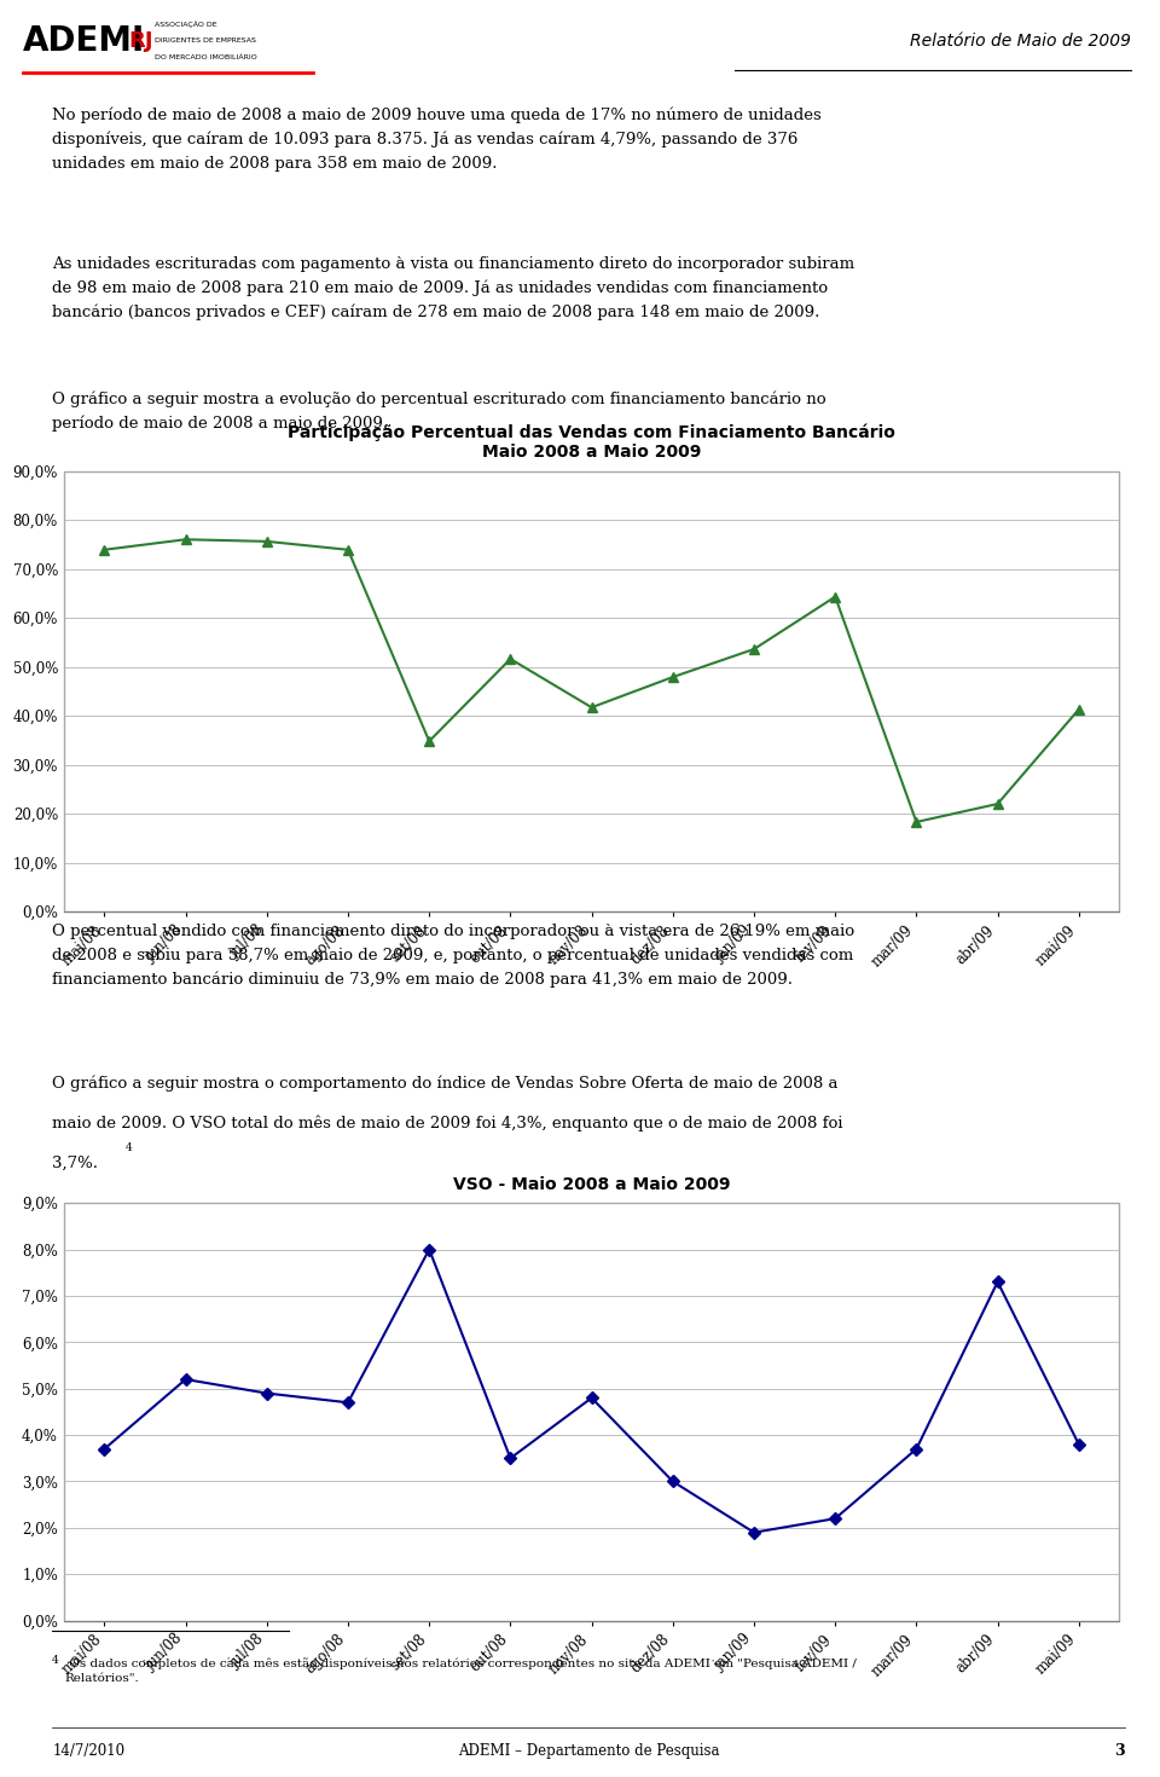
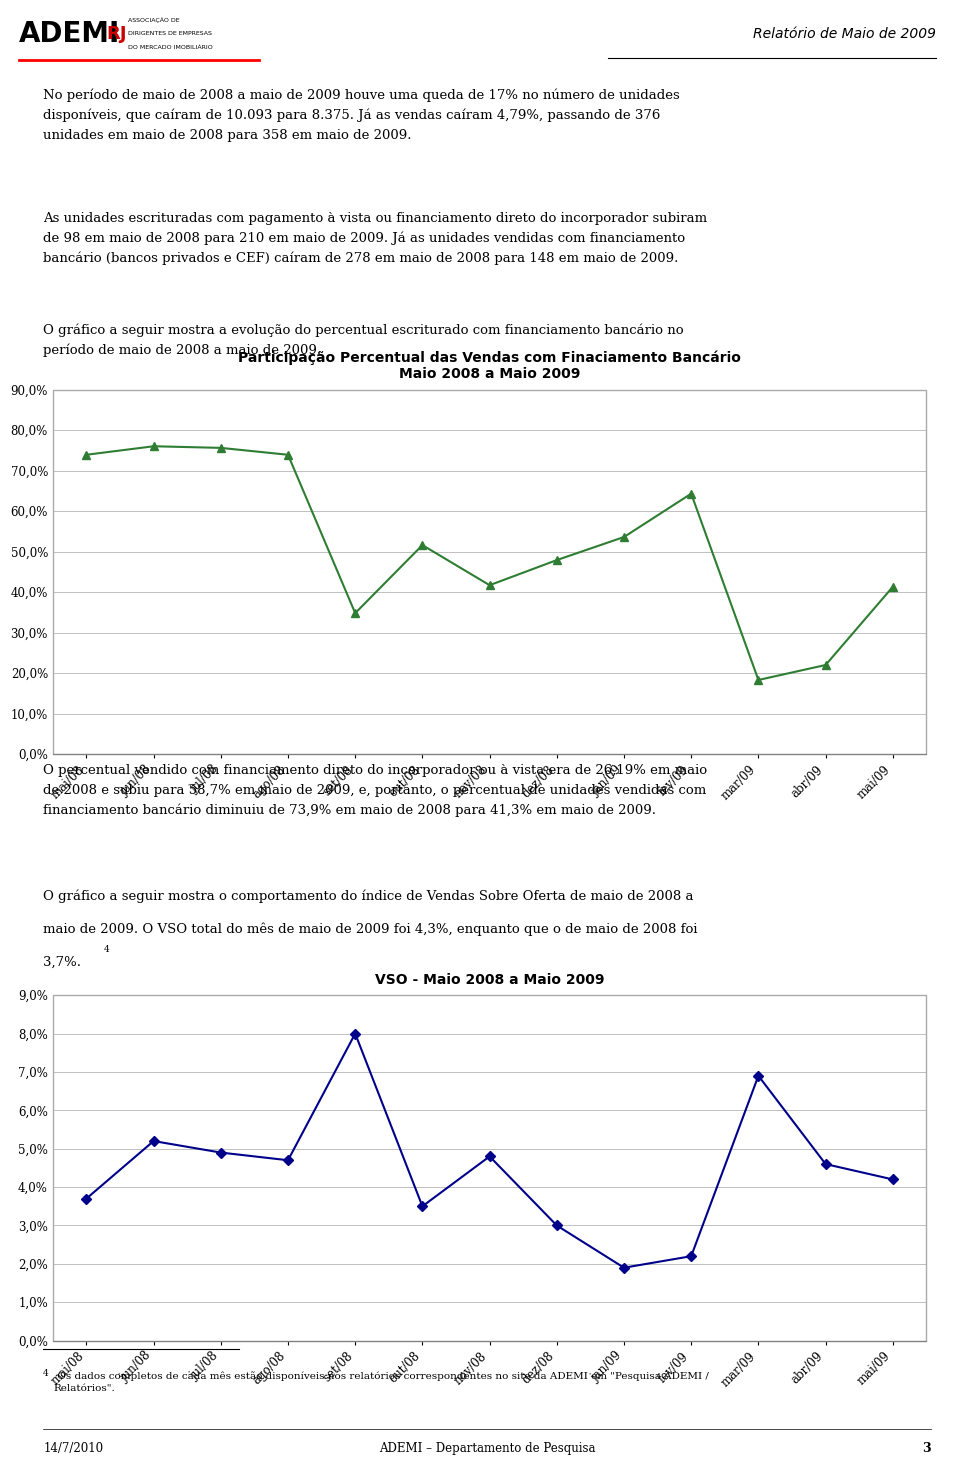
VSO - Maio 2008 a Maio 2009/mar/09: 3,7% -> 6,9%
VSO - Maio 2008 a Maio 2009/abr/09: 7,3% -> 4,6%
VSO - Maio 2008 a Maio 2009/mai/09: 3,8% -> 4,2%
